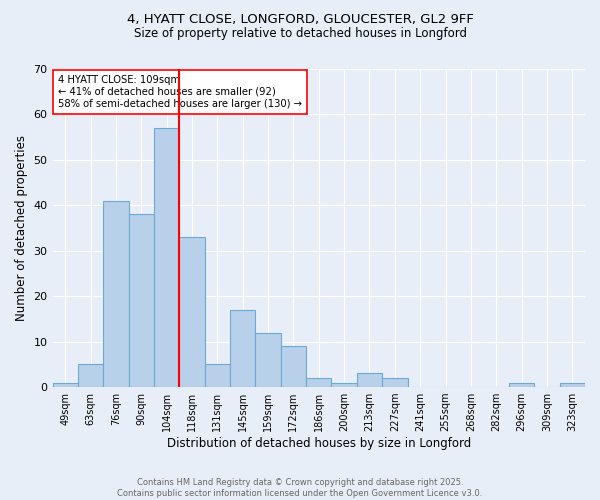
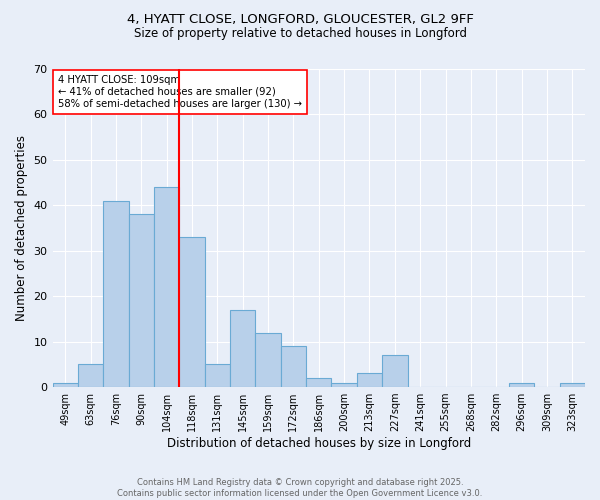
104sqm: 57 -> 44
227sqm: 2 -> 7
